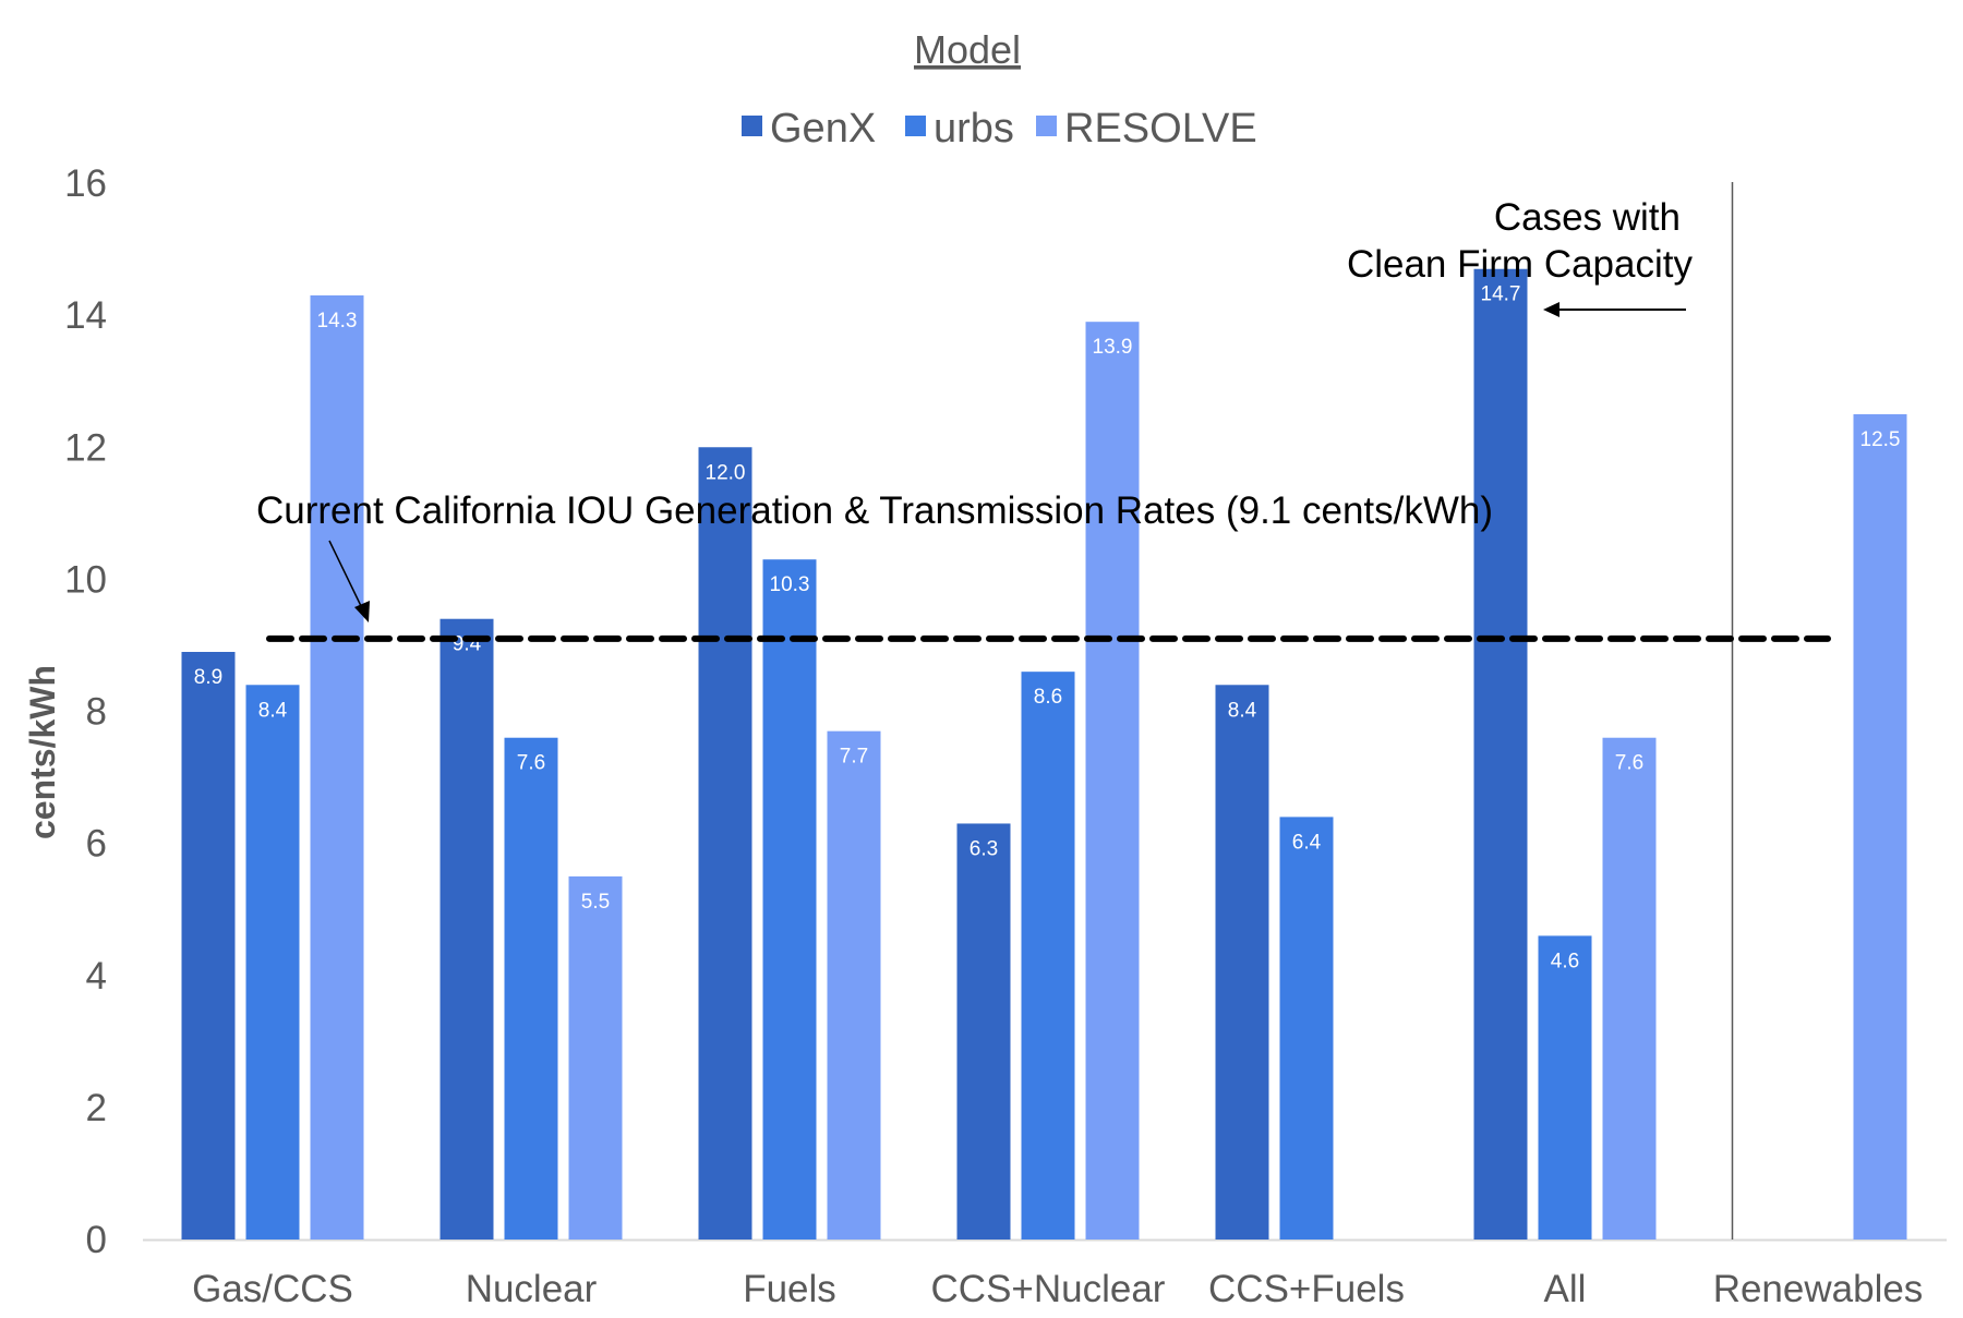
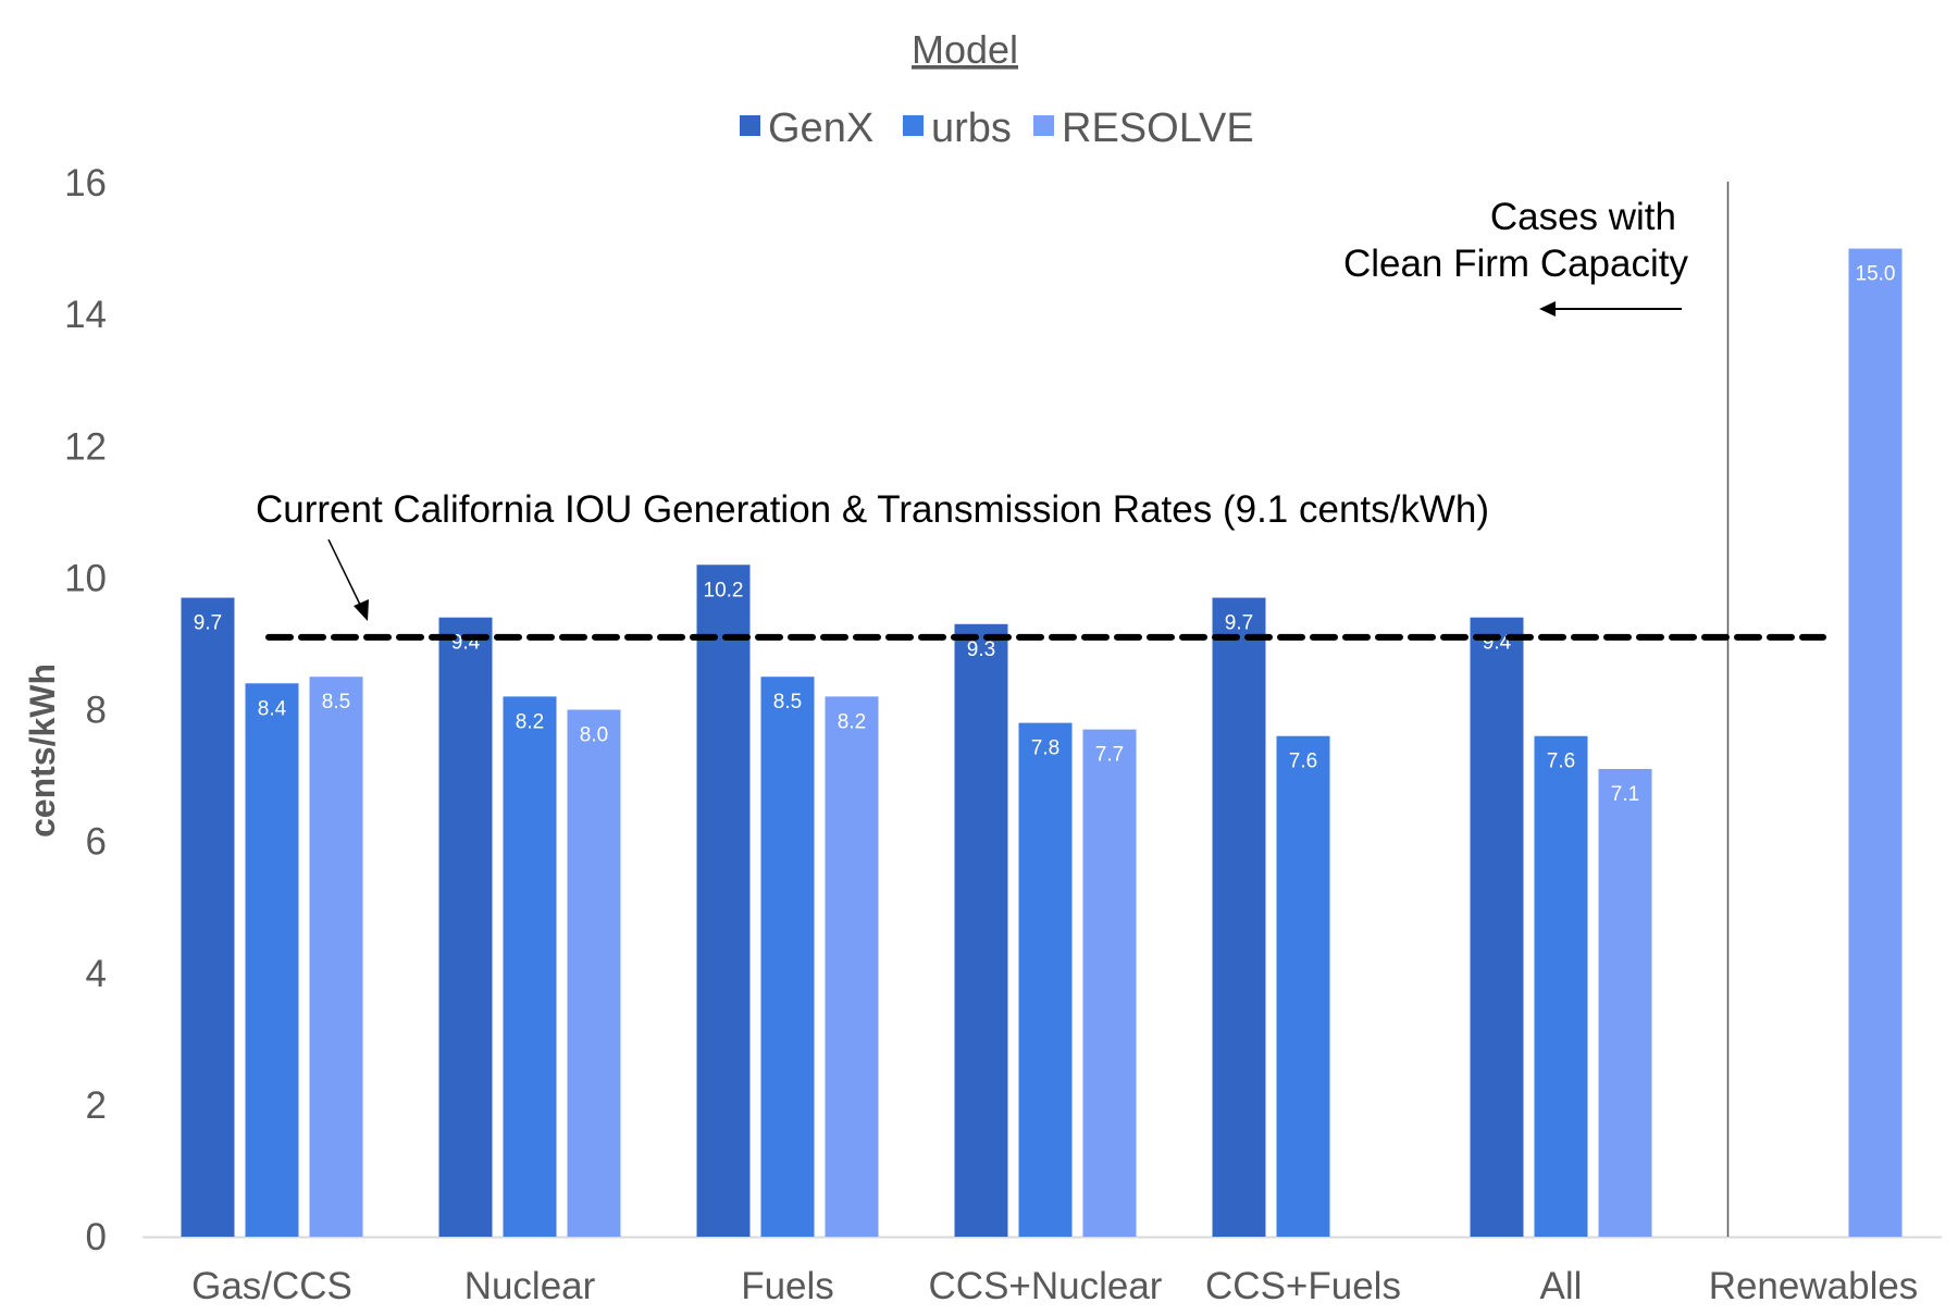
GenX/Gas/CCS: 8.9 -> 9.7
RESOLVE/Gas/CCS: 14.3 -> 8.5
urbs/Nuclear: 7.6 -> 8.2
RESOLVE/Nuclear: 5.5 -> 8.0
GenX/Fuels: 12.0 -> 10.2
urbs/Fuels: 10.3 -> 8.5
RESOLVE/Fuels: 7.7 -> 8.2
GenX/CCS+Nuclear: 6.3 -> 9.3
urbs/CCS+Nuclear: 8.6 -> 7.8
RESOLVE/CCS+Nuclear: 13.9 -> 7.7
GenX/CCS+Fuels: 8.4 -> 9.7
urbs/CCS+Fuels: 6.4 -> 7.6
GenX/All: 14.7 -> 9.4
urbs/All: 4.6 -> 7.6
RESOLVE/All: 7.6 -> 7.1
RESOLVE/Renewables: 12.5 -> 15.0
